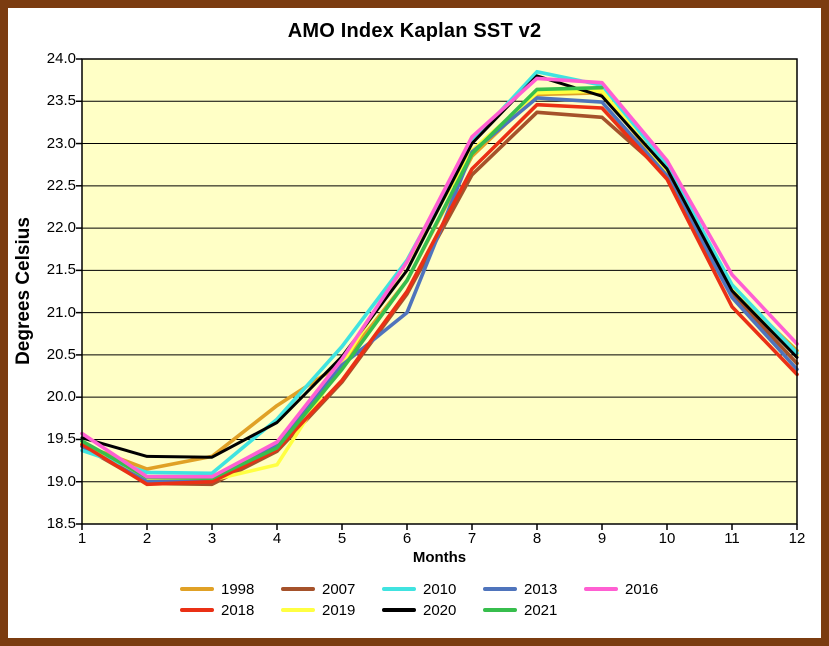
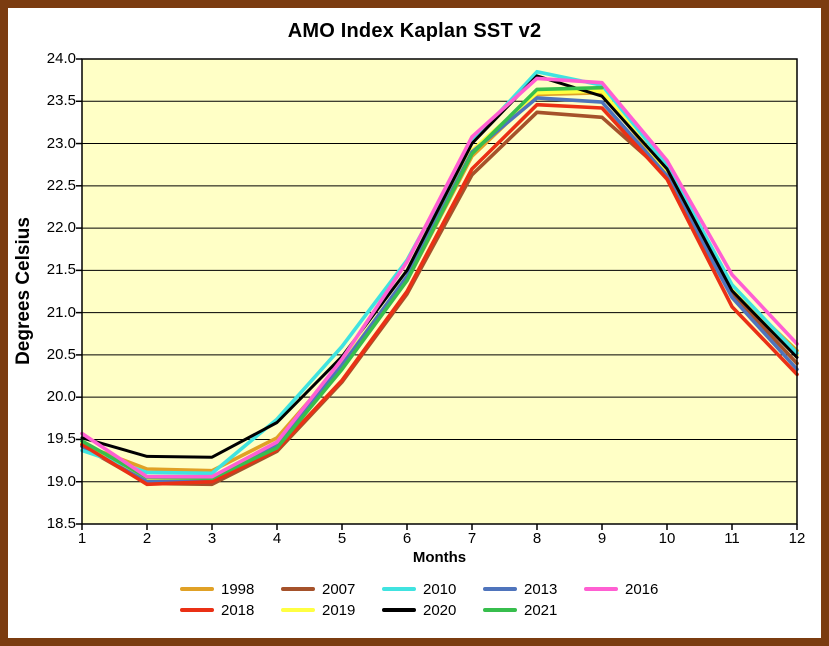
1998/3: 19.3 -> 19.1
1998/4: 19.9 -> 19.5
2019/4: 19.2 -> 19.4
2013/6: 21.0 -> 21.4
2019/6: 21.6 -> 21.4
